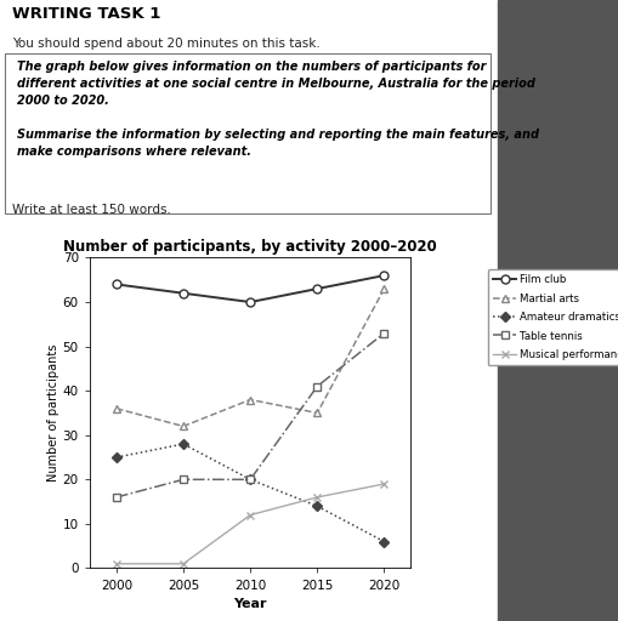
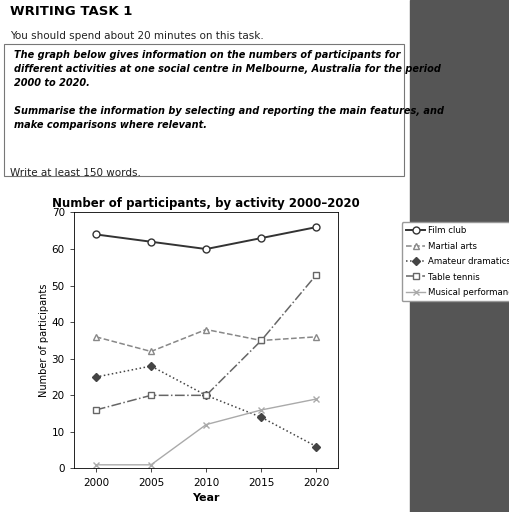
Table tennis/2015: 41 -> 35
Martial arts/2020: 63 -> 36
